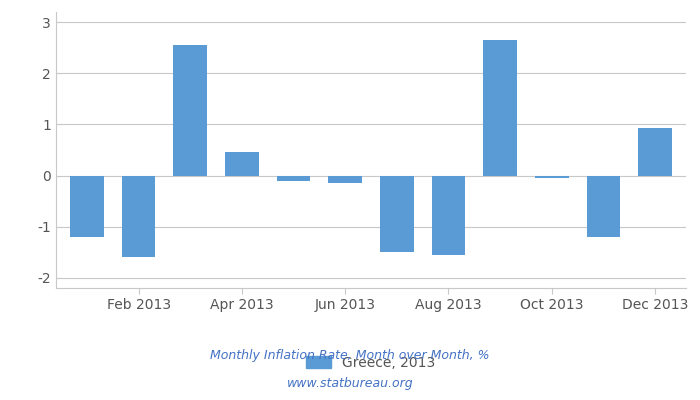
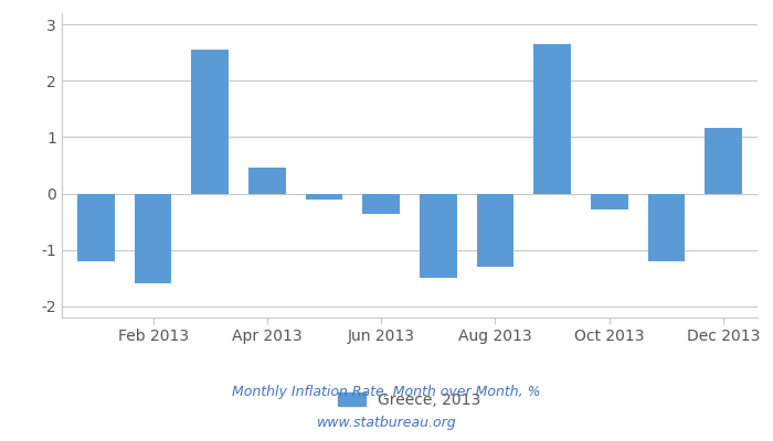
Jun 2013: -0.15 -> -0.36
Aug 2013: -1.55 -> -1.30
Oct 2013: -0.05 -> -0.28
Dec 2013: 0.93 -> 1.16
